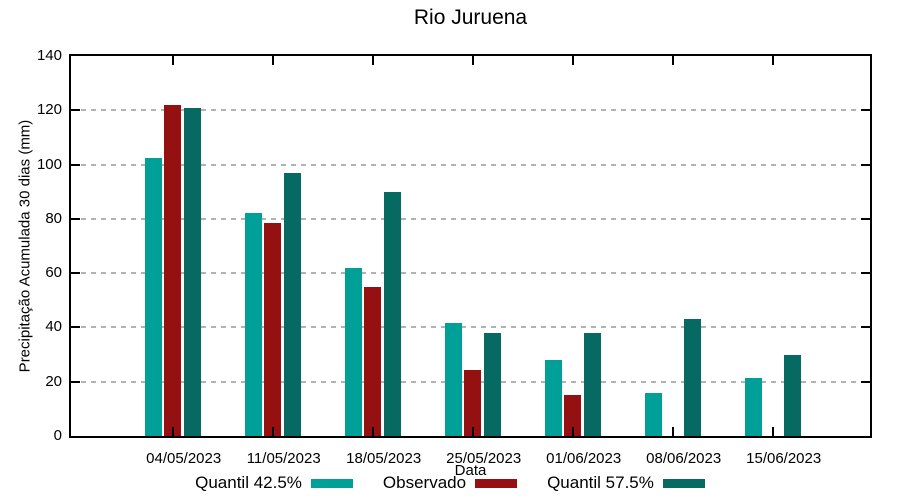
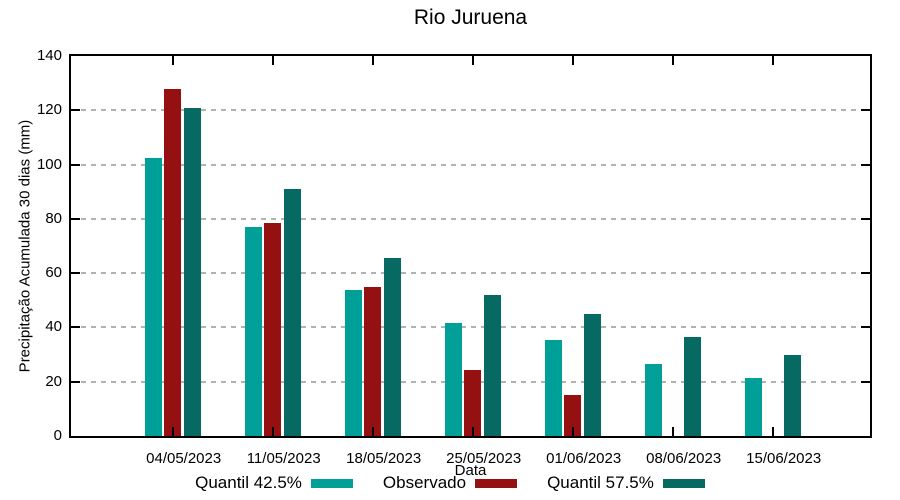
Observado/04/05/2023: 122 -> 128
Quantil 42.5%/11/05/2023: 82 -> 77
Quantil 57.5%/11/05/2023: 97 -> 91
Quantil 42.5%/18/05/2023: 62 -> 54
Quantil 57.5%/18/05/2023: 90 -> 66
Quantil 57.5%/25/05/2023: 38 -> 52
Quantil 42.5%/01/06/2023: 28 -> 36
Quantil 57.5%/01/06/2023: 38 -> 45
Quantil 42.5%/08/06/2023: 16 -> 26
Quantil 57.5%/08/06/2023: 43 -> 36
